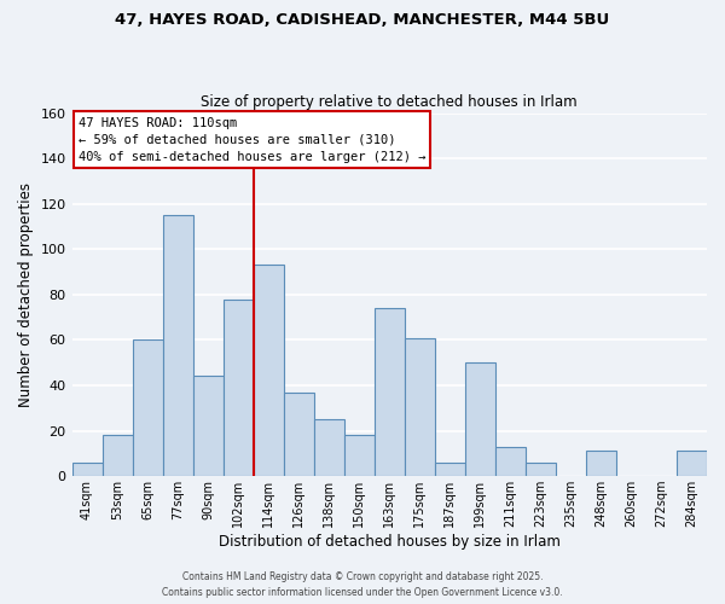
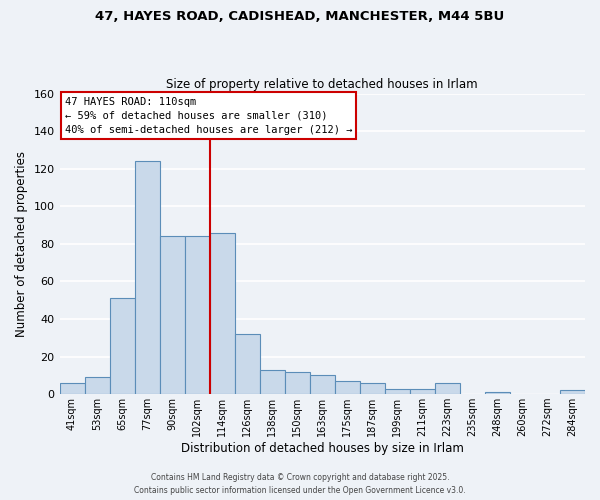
53sqm: 18 -> 9
65sqm: 60 -> 51
77sqm: 115 -> 124
90sqm: 44 -> 84
102sqm: 78 -> 84
114sqm: 93 -> 86
126sqm: 37 -> 32
138sqm: 25 -> 13
150sqm: 18 -> 12
163sqm: 74 -> 10
175sqm: 61 -> 7
199sqm: 50 -> 3
211sqm: 13 -> 3
248sqm: 11 -> 1
284sqm: 11 -> 2
